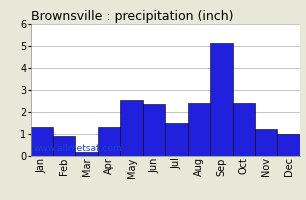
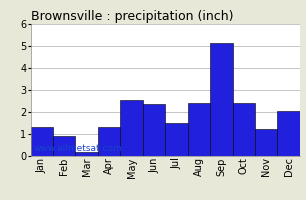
Dec: 1.00 -> 2.05
